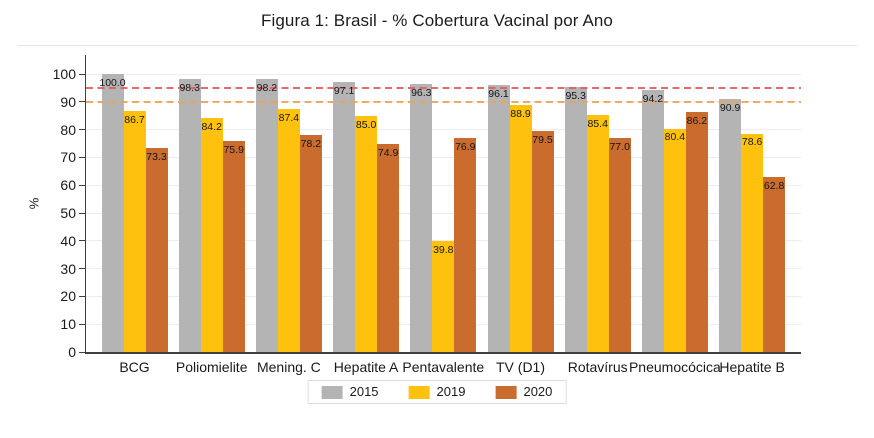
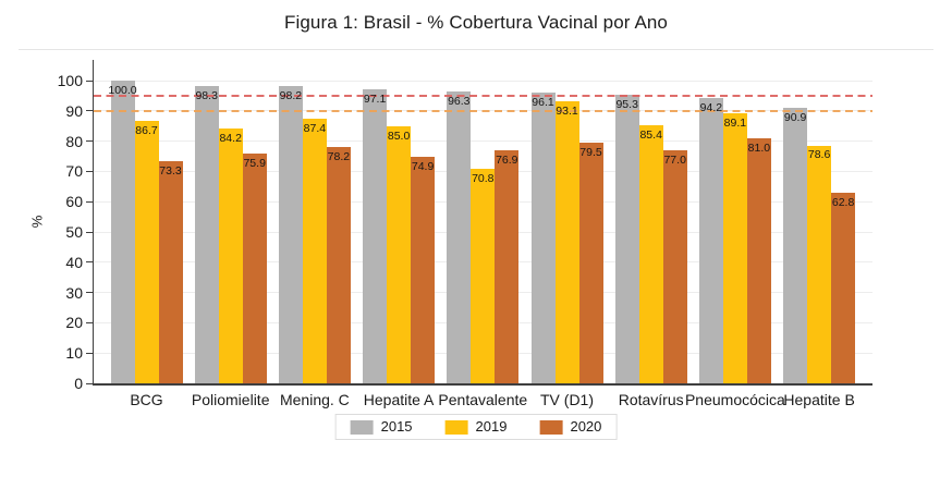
2019/Pentavalente: 39.8 -> 70.8
2019/TV (D1): 88.9 -> 93.1
2019/Pneumocócica: 80.4 -> 89.1
2020/Pneumocócica: 86.2 -> 81.0
